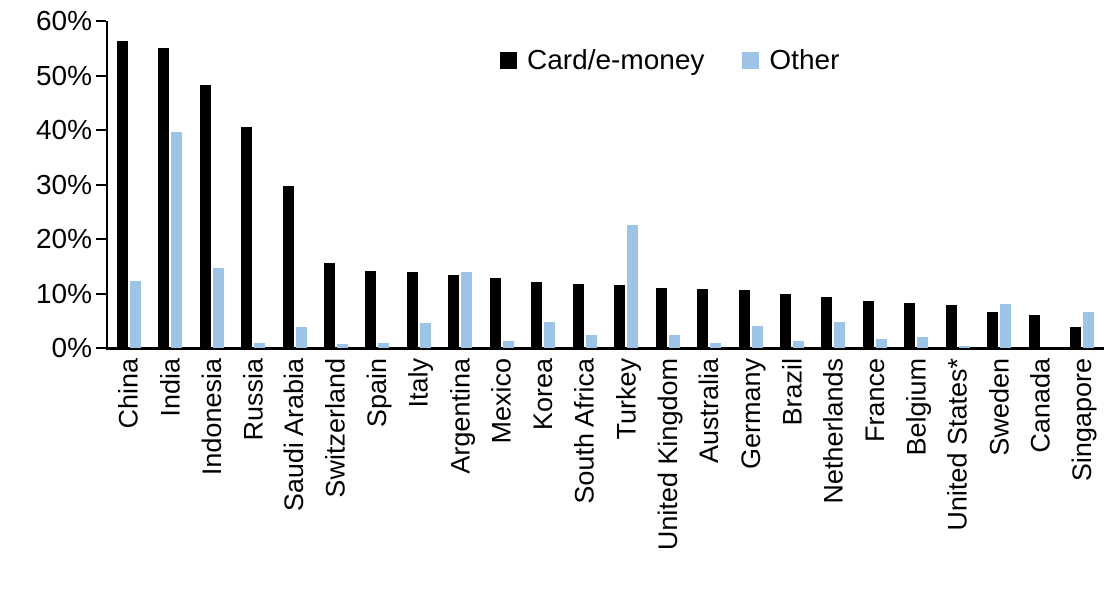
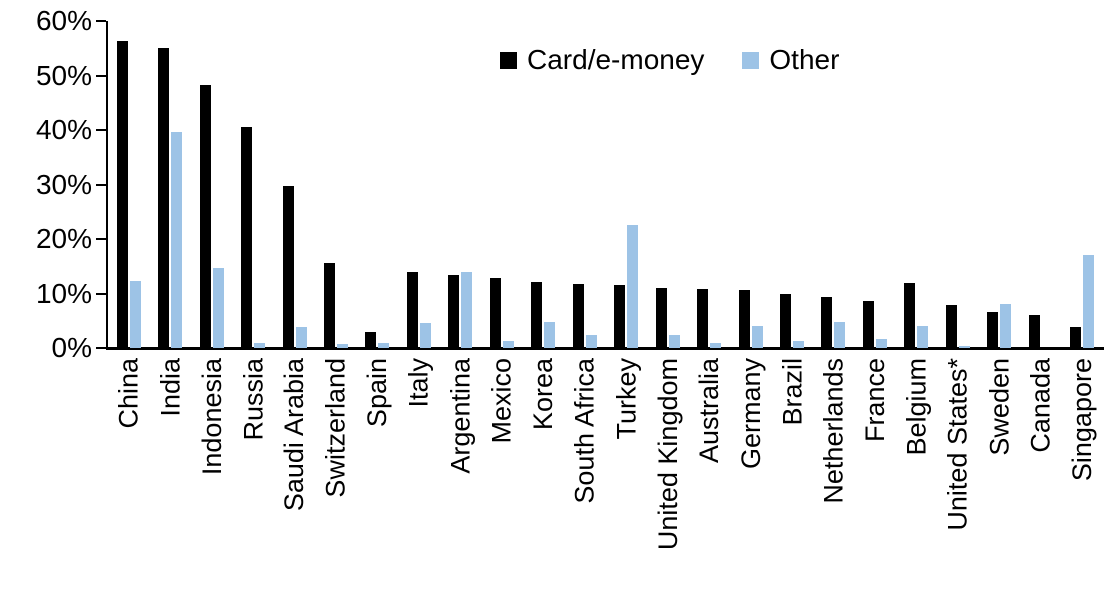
Card/e-money/Spain: 14% -> 3%
Card/e-money/Belgium: 8% -> 12%
Other/Belgium: 2% -> 4%
Other/Singapore: 7% -> 17%
